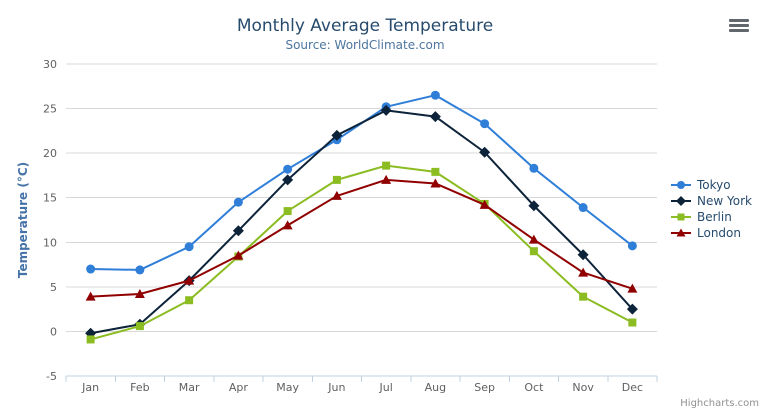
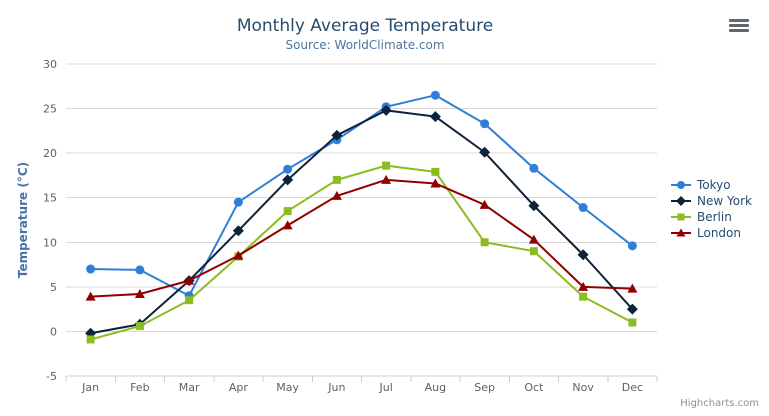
Tokyo/Mar: 10 -> 4
Berlin/Sep: 14 -> 10
London/Nov: 7 -> 5
